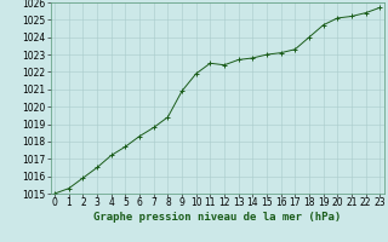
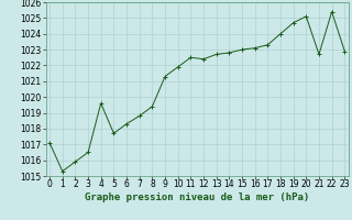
0: 1015.0 -> 1017.1
4: 1017.2 -> 1019.6
9: 1020.9 -> 1021.3
21: 1025.2 -> 1022.7
23: 1025.7 -> 1022.9
